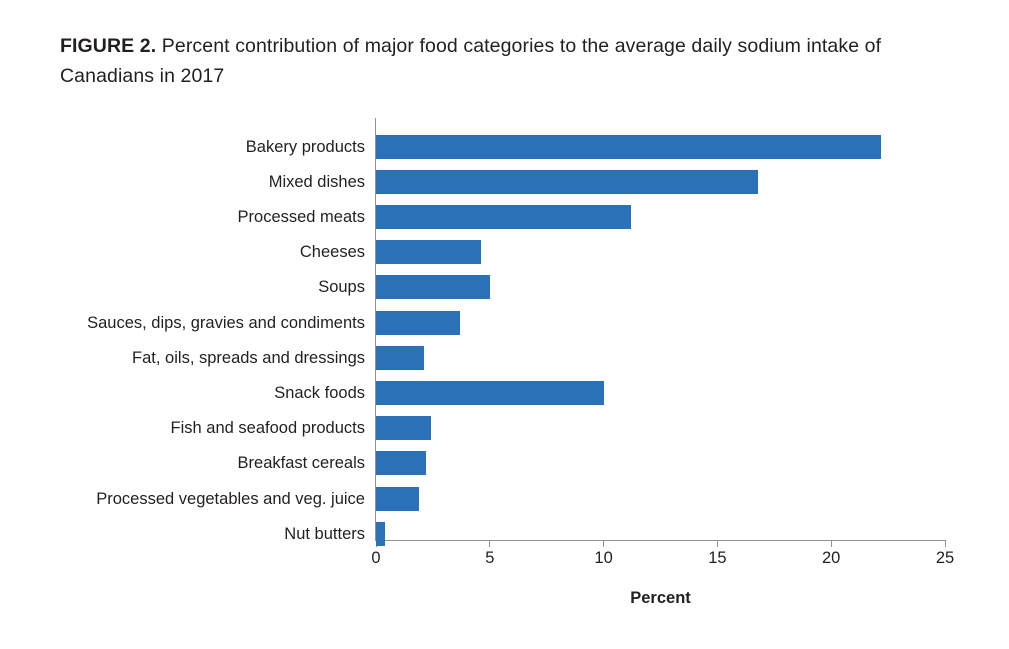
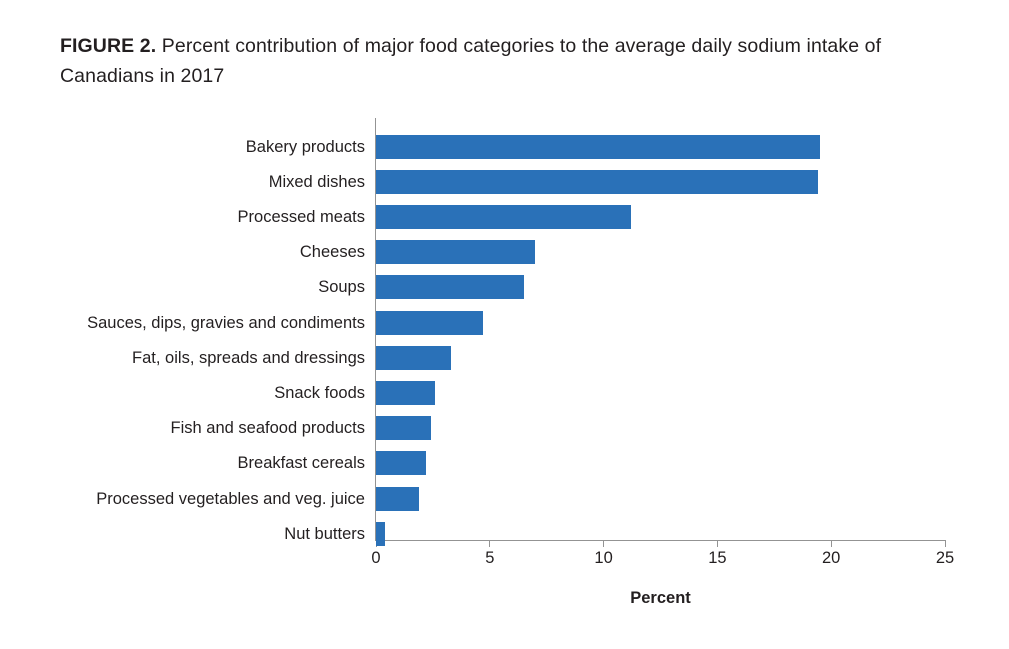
Bakery products: 22.2 -> 19.5
Mixed dishes: 16.8 -> 19.4
Cheeses: 4.6 -> 7.0
Soups: 5.0 -> 6.5
Sauces, dips, gravies and condiments: 3.7 -> 4.7
Fat, oils, spreads and dressings: 2.1 -> 3.3
Snack foods: 10.0 -> 2.6
